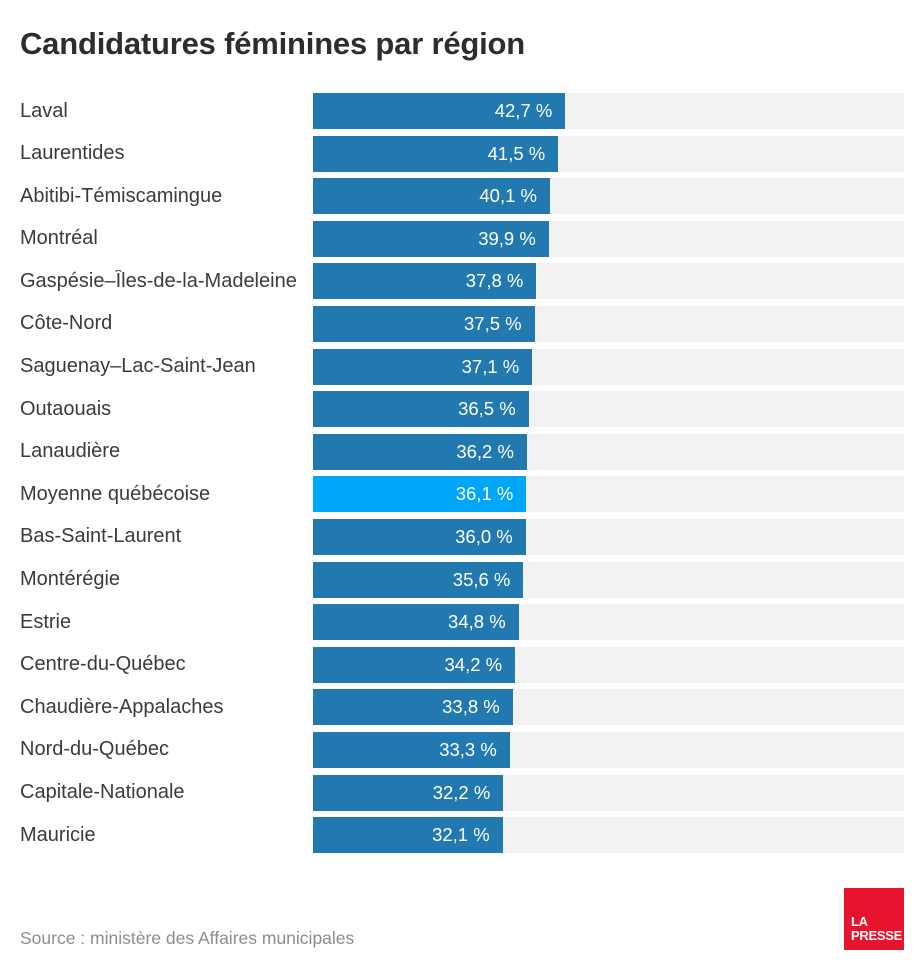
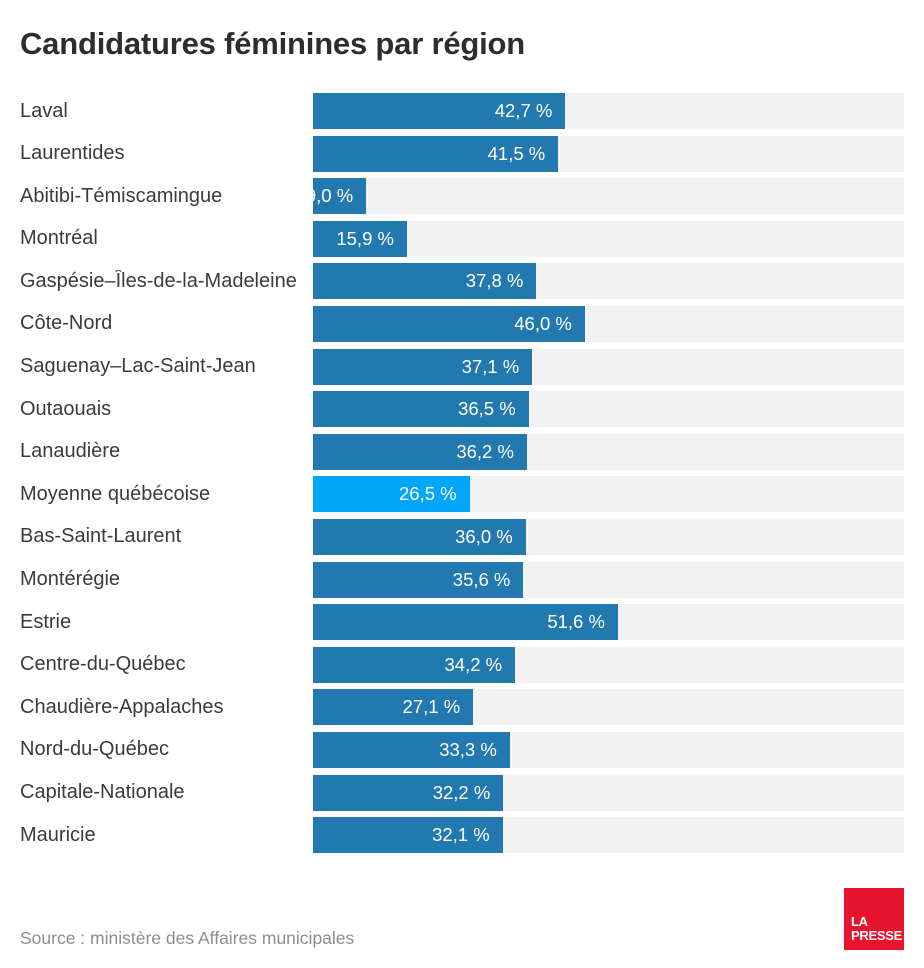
Abitibi-Témiscamingue: 40,1 -> 9,0
Montréal: 39,9 -> 15,9
Côte-Nord: 37,5 -> 46,0
Moyenne québécoise: 36,1 -> 26,5
Estrie: 34,8 -> 51,6
Chaudière-Appalaches: 33,8 -> 27,1
